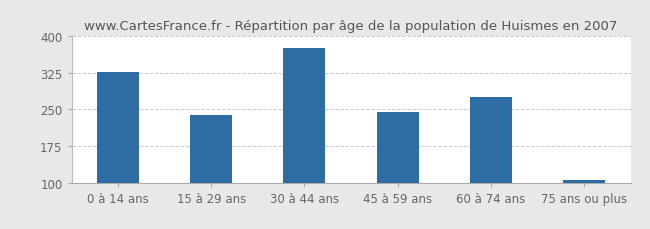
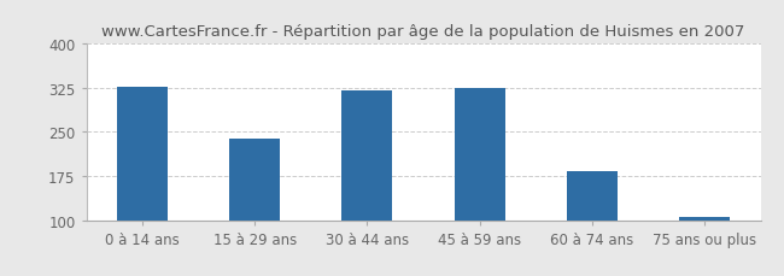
30 à 44 ans: 375 -> 320
45 à 59 ans: 245 -> 325
60 à 74 ans: 275 -> 183
